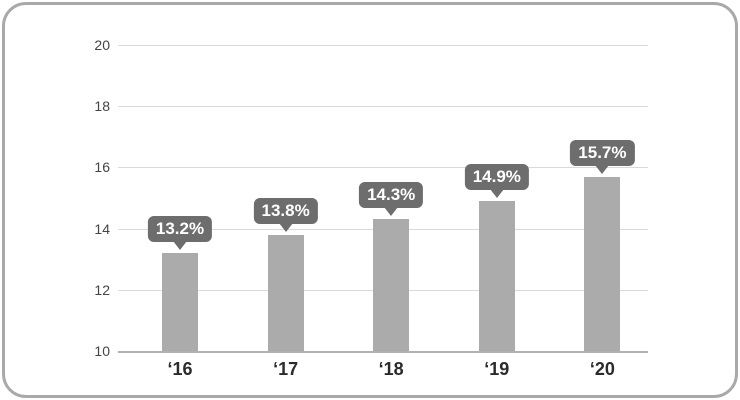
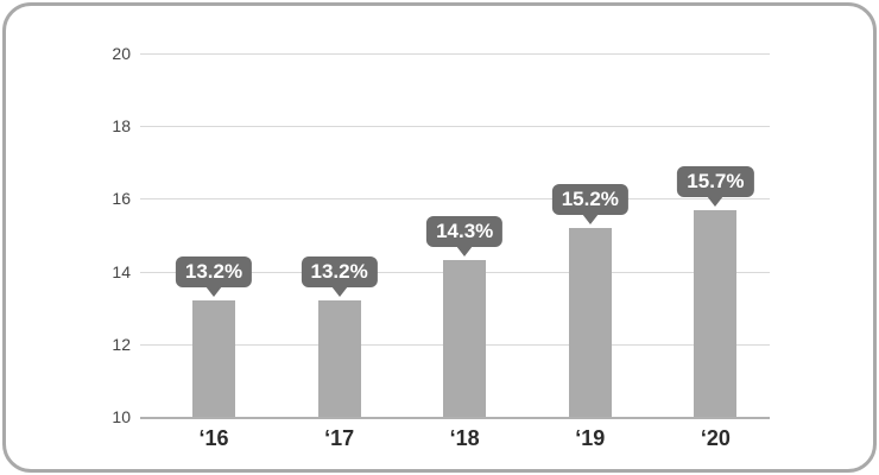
‘17: 13.8% -> 13.2%
‘19: 14.9% -> 15.2%
